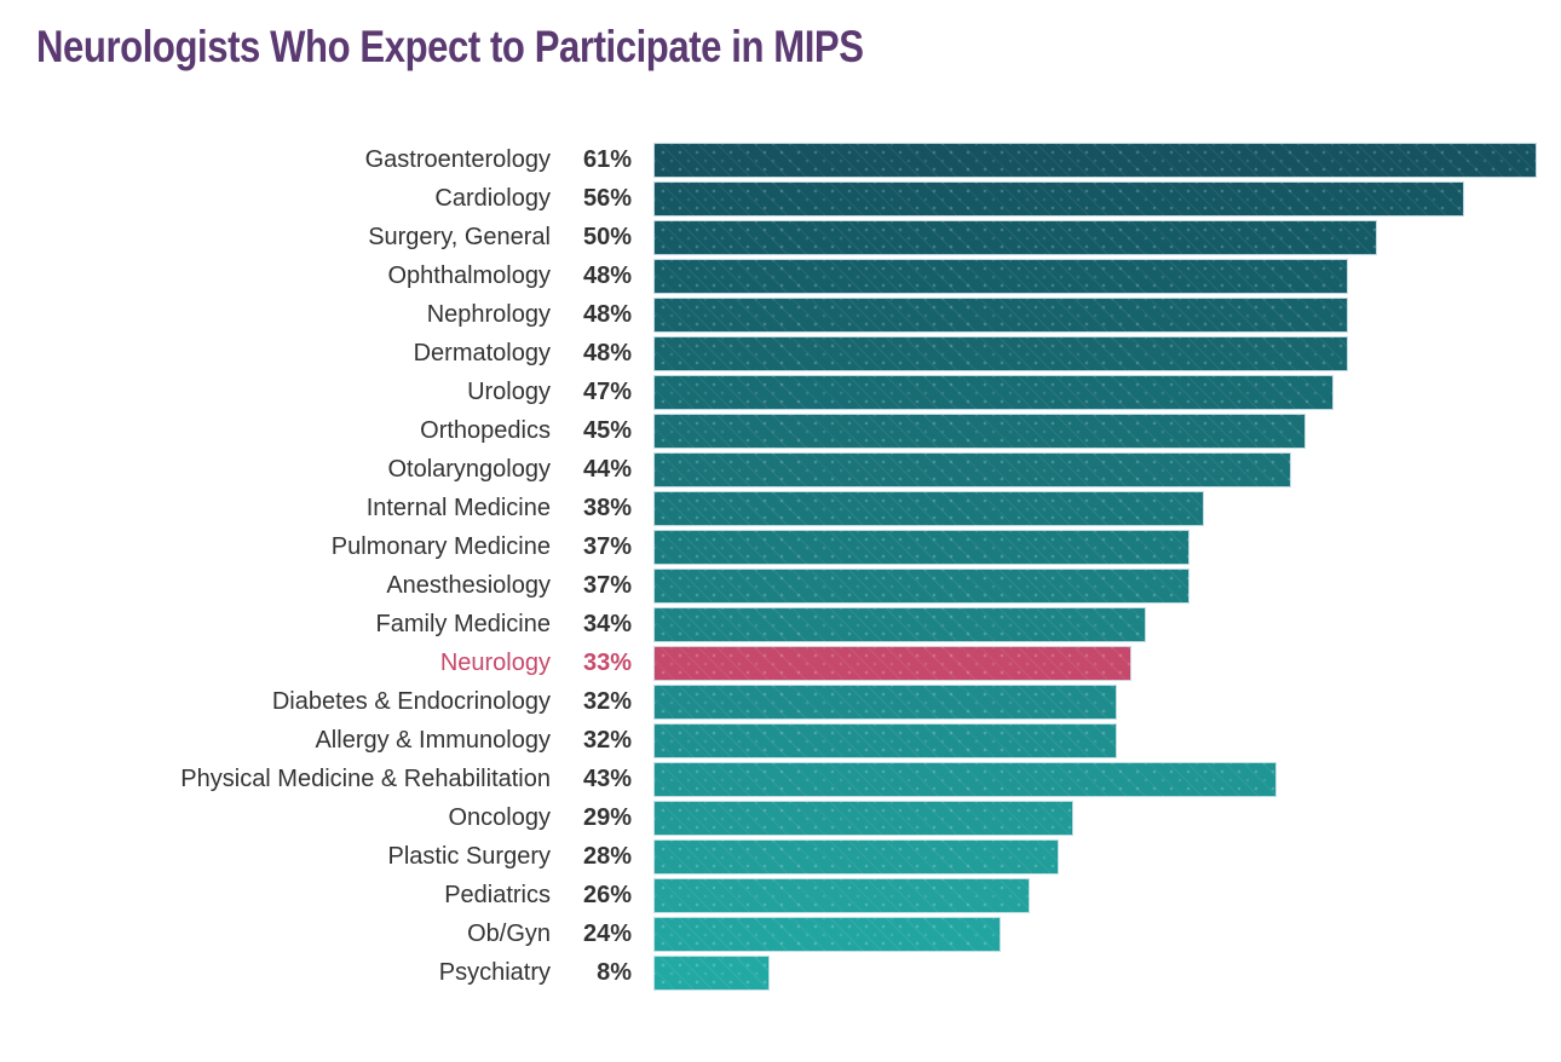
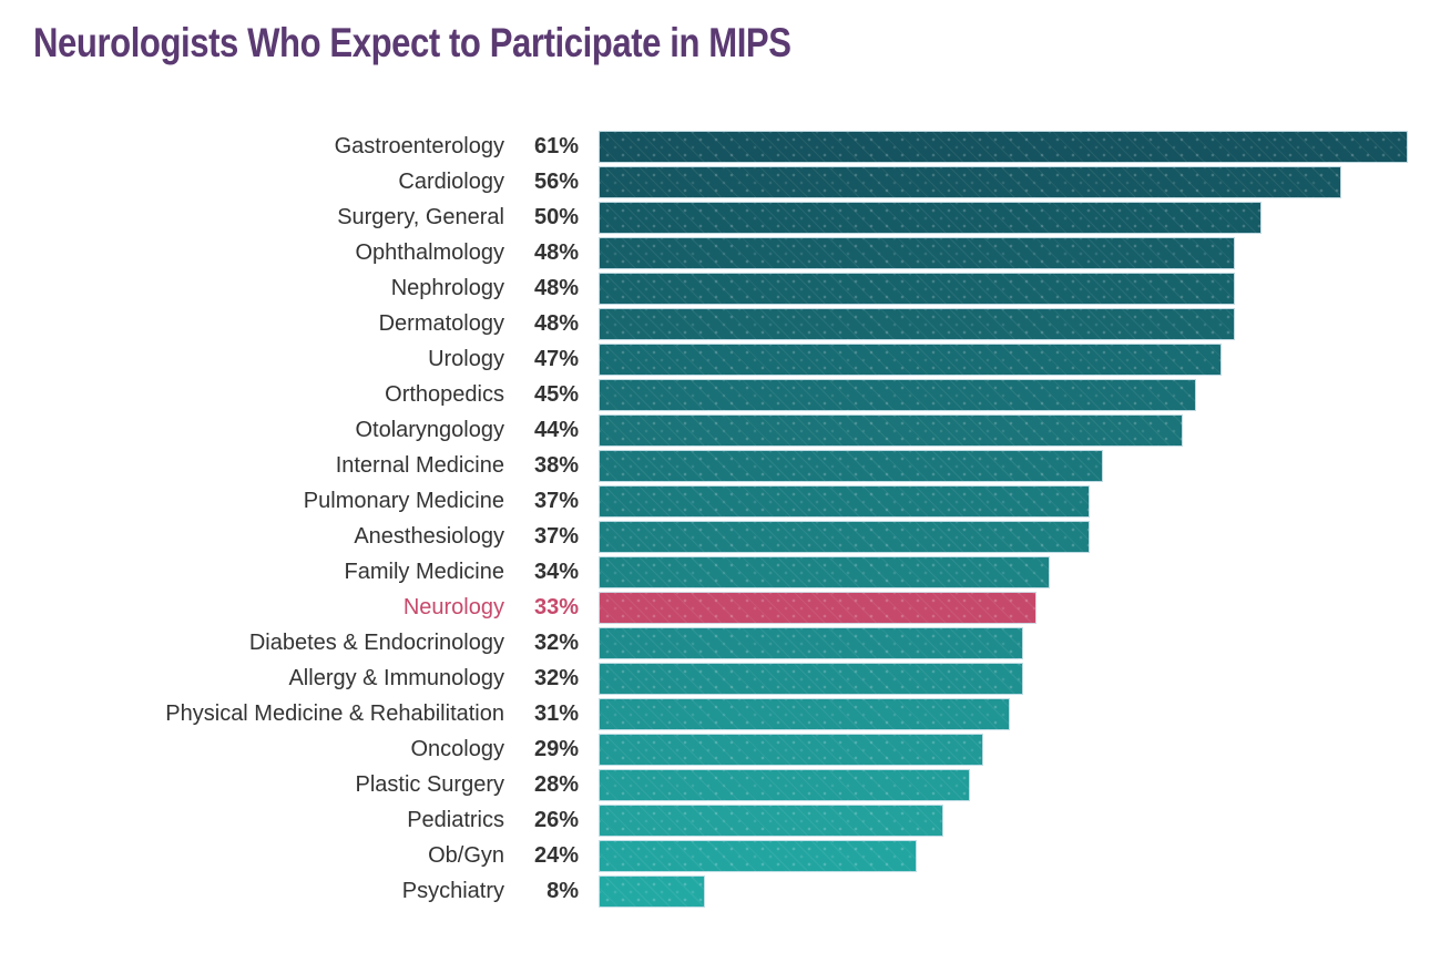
Physical Medicine & Rehabilitation: 43% -> 31%
